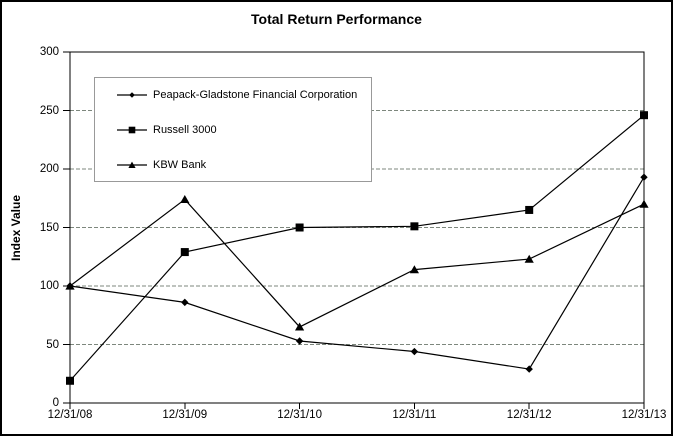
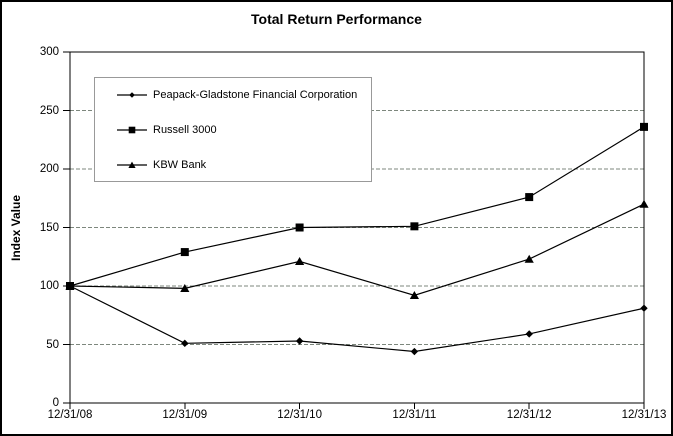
Russell 3000/12/31/08: 19 -> 100
Peapack-Gladstone Financial Corporation/12/31/09: 86 -> 51
KBW Bank/12/31/09: 174 -> 98
KBW Bank/12/31/10: 65 -> 121
KBW Bank/12/31/11: 114 -> 92
Peapack-Gladstone Financial Corporation/12/31/12: 29 -> 59
Russell 3000/12/31/12: 165 -> 176
Peapack-Gladstone Financial Corporation/12/31/13: 193 -> 81
Russell 3000/12/31/13: 246 -> 236
